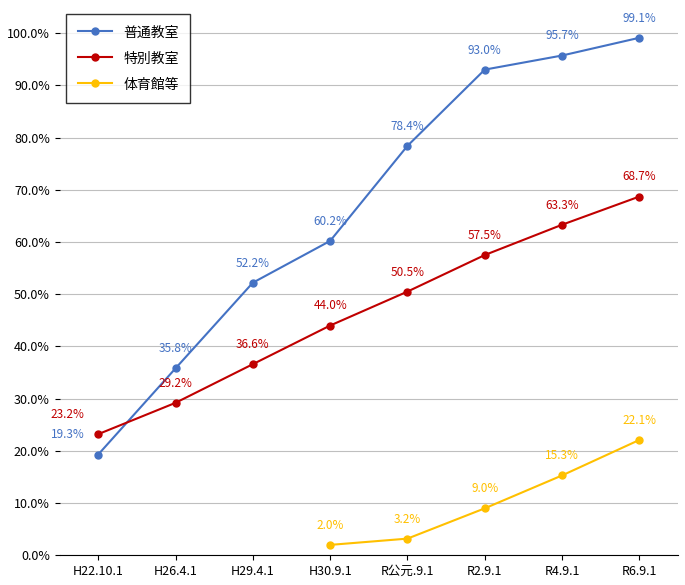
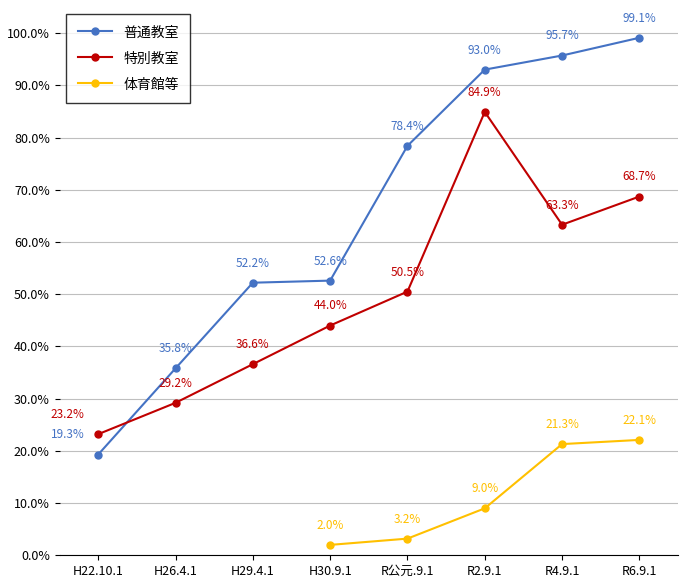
普通教室/H30.9.1: 60.2% -> 52.6%
特別教室/R2.9.1: 57.5% -> 84.9%
体育館等/R4.9.1: 15.3% -> 21.3%
